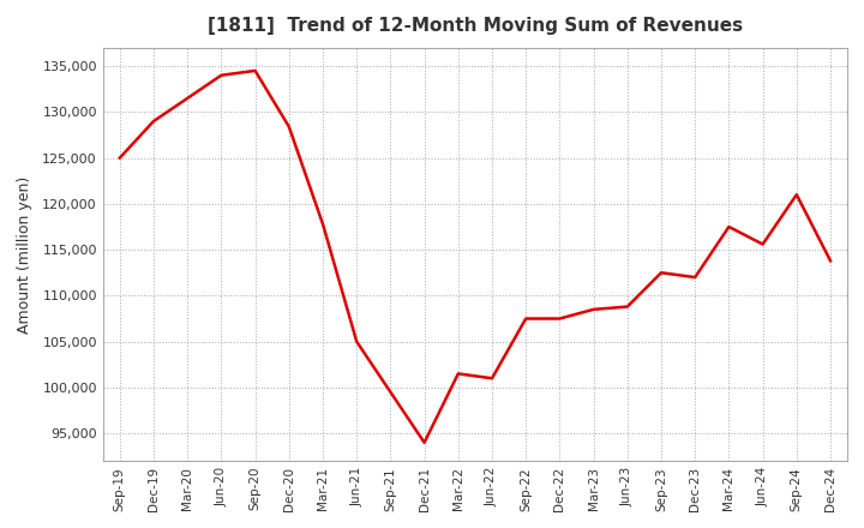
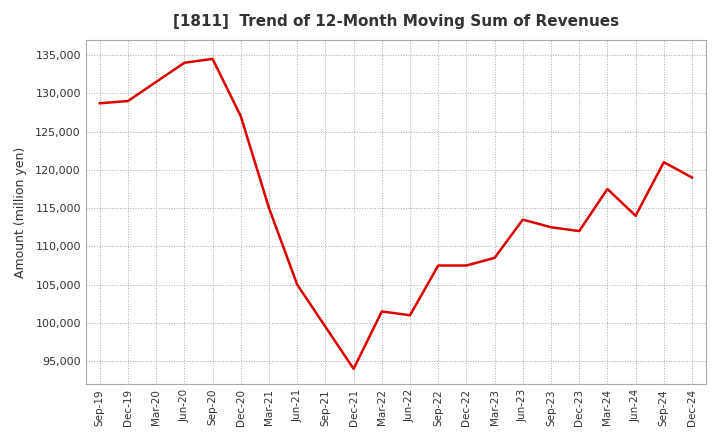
Sep-19: 125,000 -> 128,700
Dec-20: 128,400 -> 127,000
Mar-21: 117,800 -> 115,000
Jun-23: 108,800 -> 113,500
Jun-24: 115,600 -> 114,000
Dec-24: 113,800 -> 119,000
